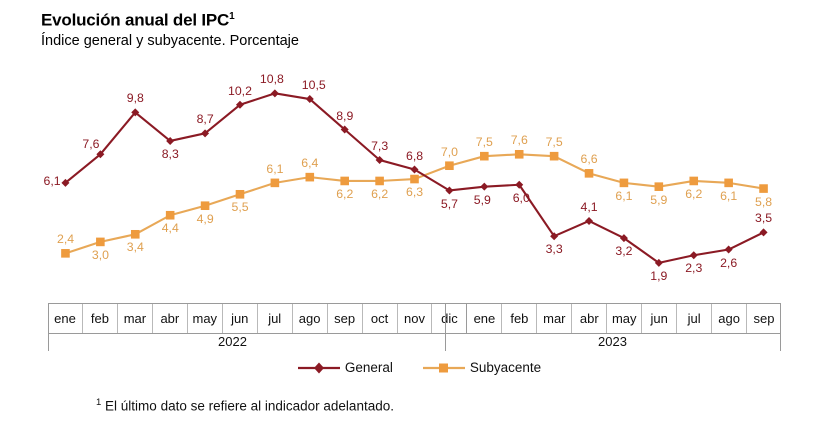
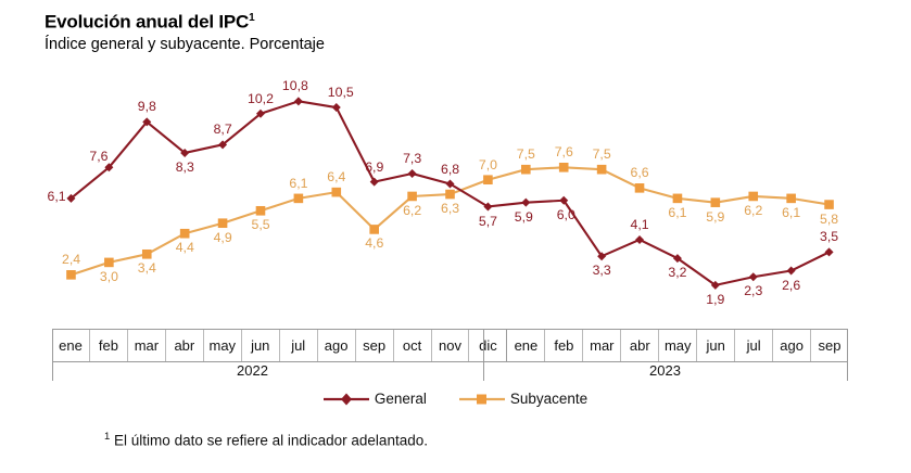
General/sep 2022: 8,9 -> 6,9
Subyacente/sep 2022: 6,2 -> 4,6
